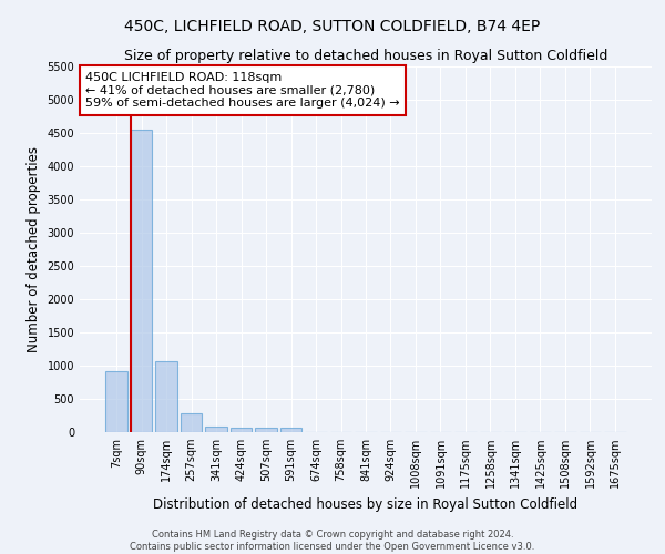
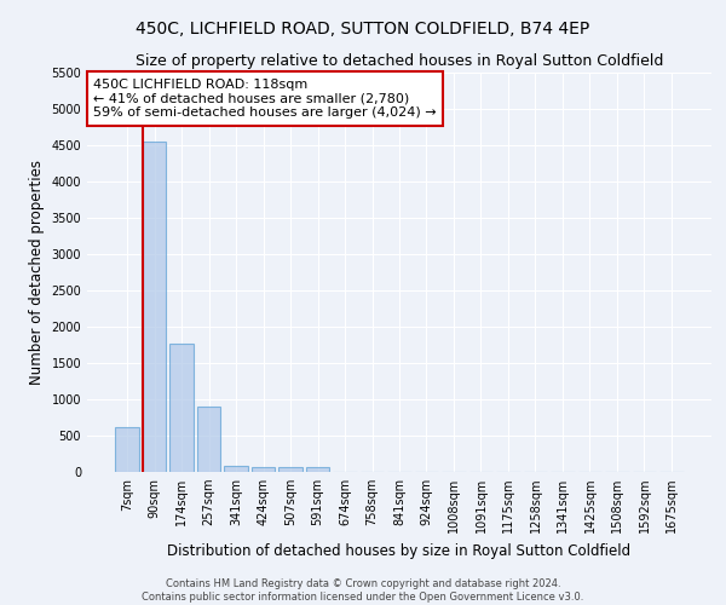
7sqm: 920 -> 620
174sqm: 1070 -> 1760
257sqm: 290 -> 900
